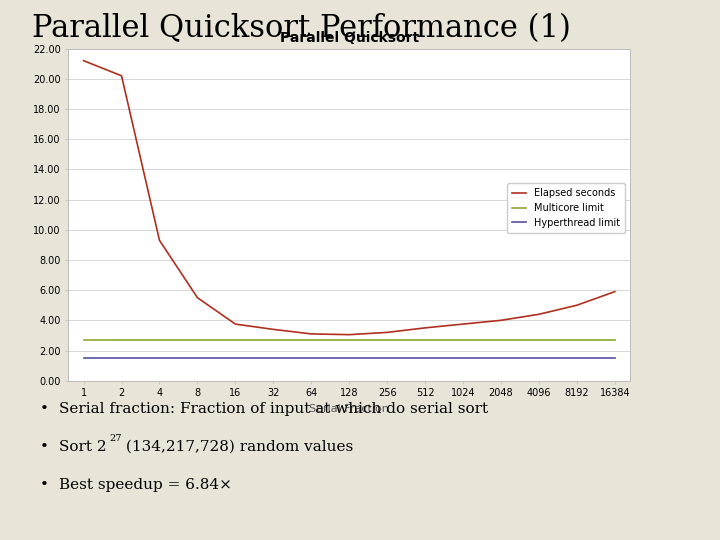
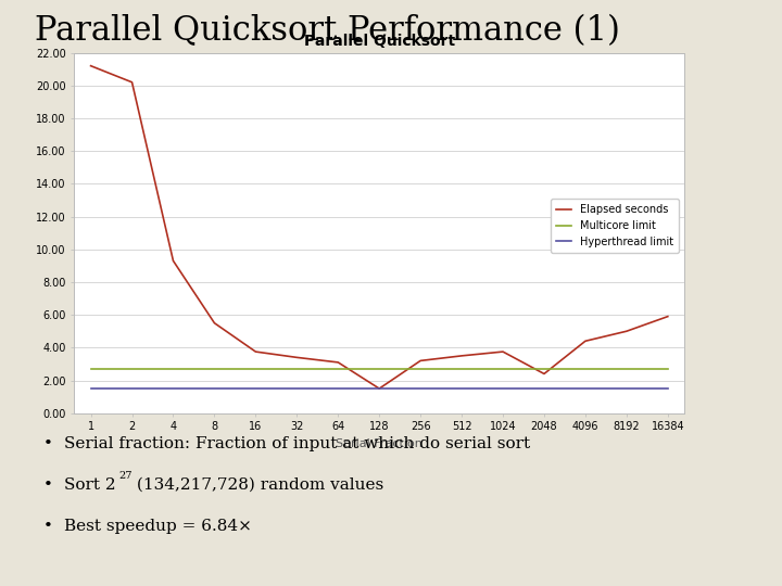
Elapsed seconds/128: 3.0 -> 1.5
Elapsed seconds/2048: 4.0 -> 2.4
